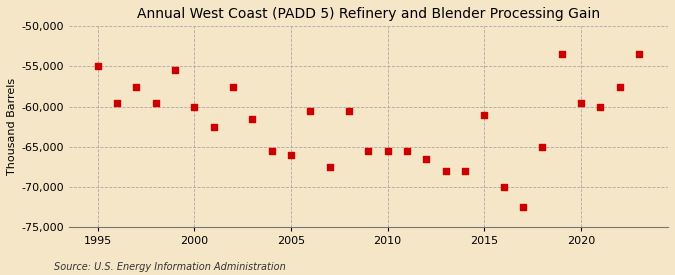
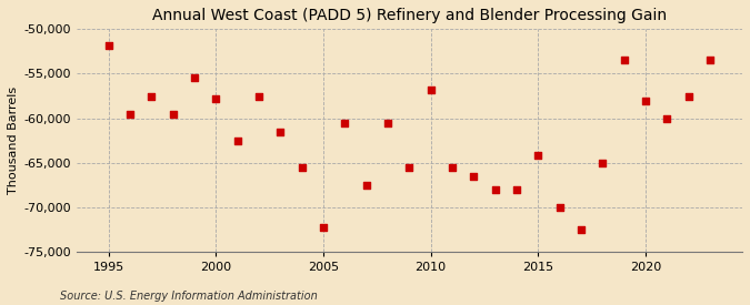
1995: -55,000 -> -51,800
2000: -60,000 -> -57,800
2005: -66,000 -> -72,200
2010: -65,500 -> -56,800
2015: -61,000 -> -64,200
2020: -59,500 -> -58,000
